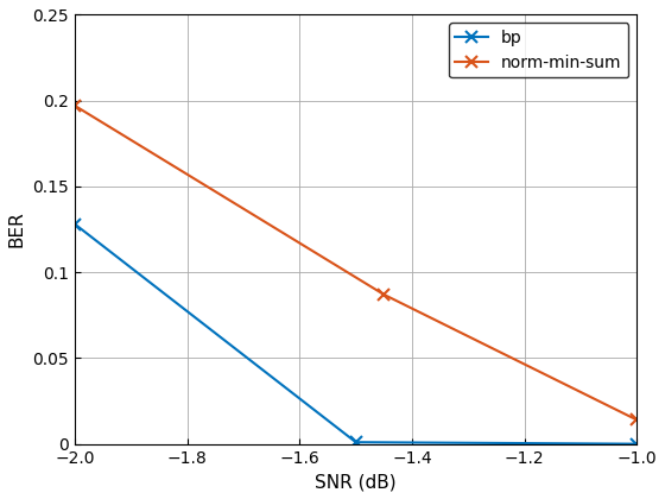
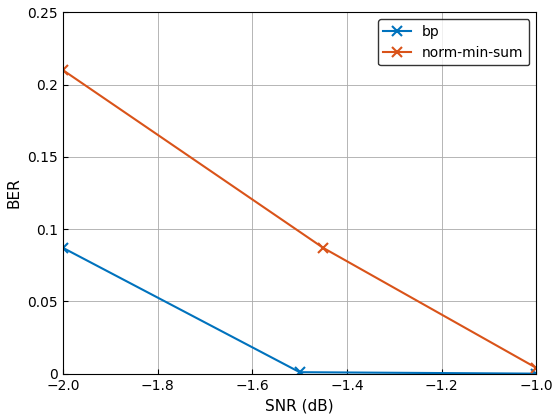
bp/−2.0: 0.128 -> 0.087
norm-min-sum/−2.0: 0.197 -> 0.210
norm-min-sum/−1.0: 0.014 -> 0.004
